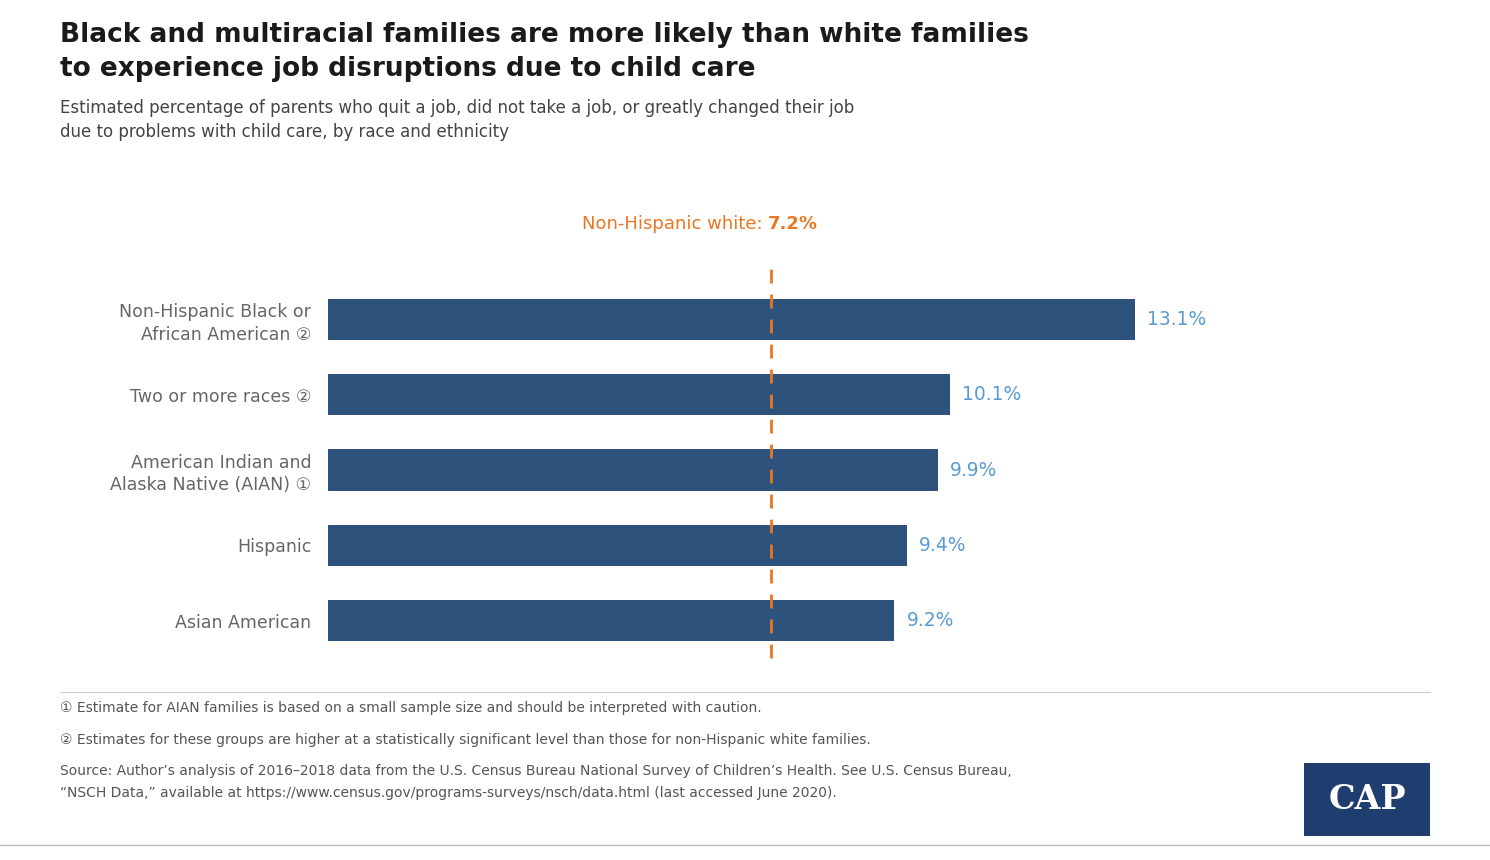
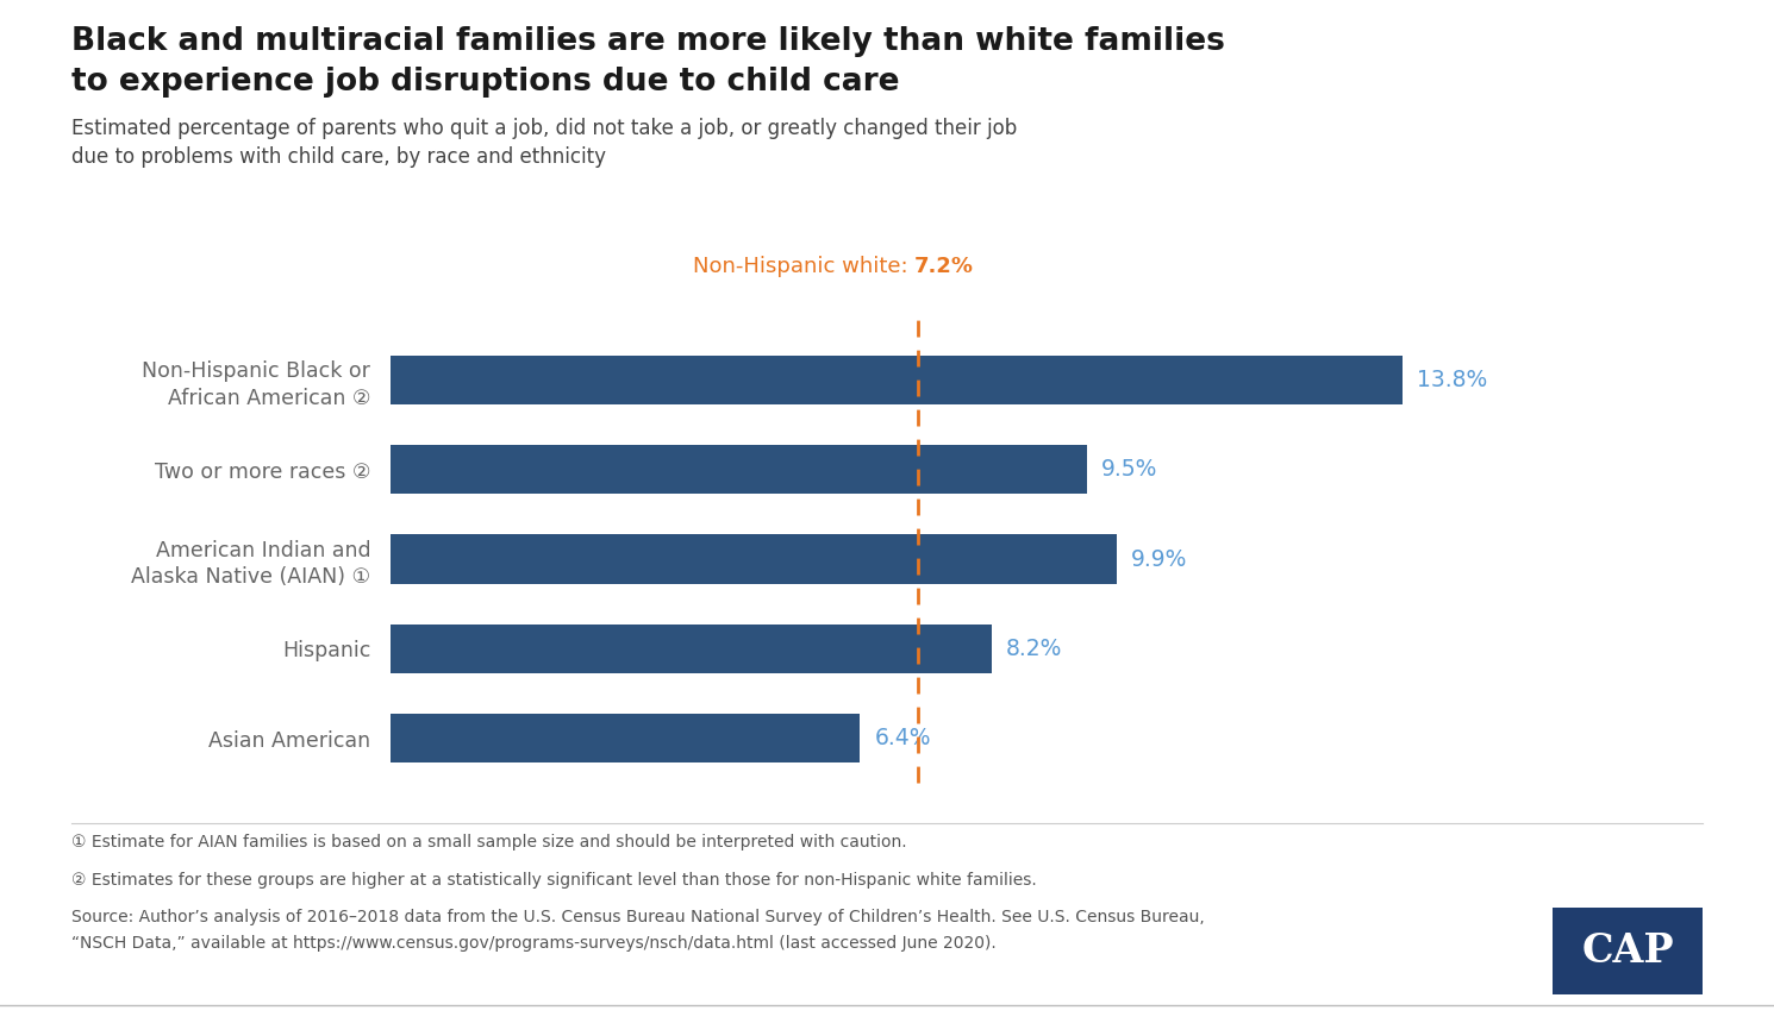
Non-Hispanic Black or African American ②: 13.1% -> 13.8%
Two or more races ②: 10.1% -> 9.5%
Hispanic: 9.4% -> 8.2%
Asian American: 9.2% -> 6.4%
